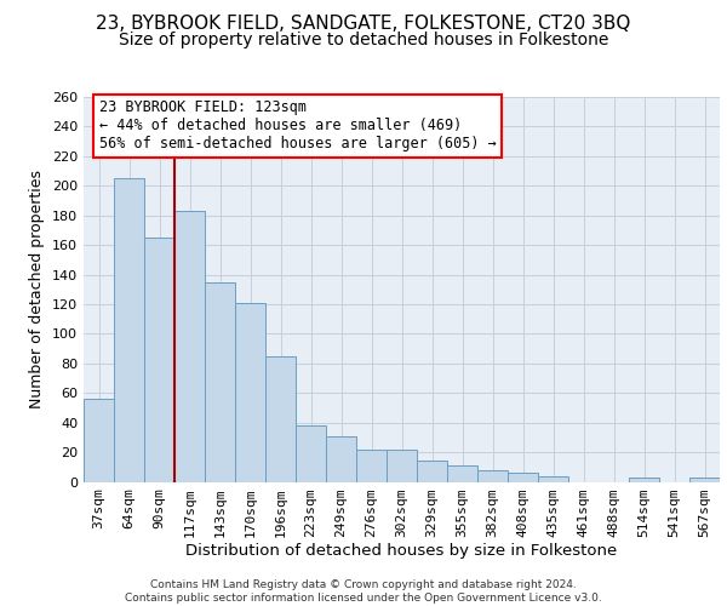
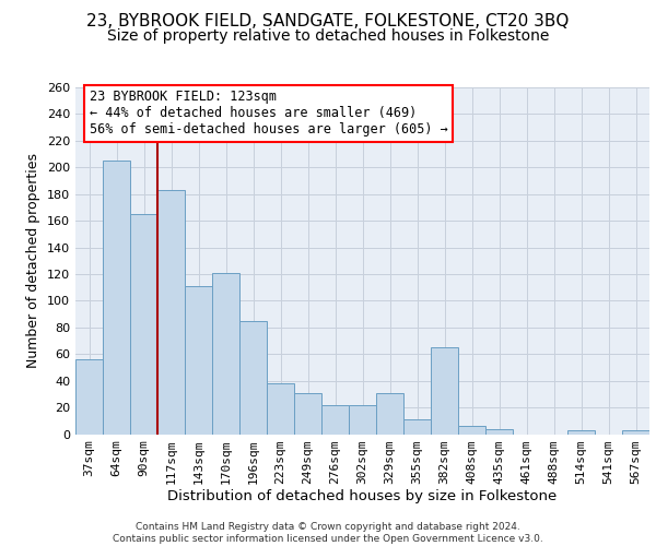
143sqm: 135 -> 111
329sqm: 14 -> 31
382sqm: 8 -> 65
